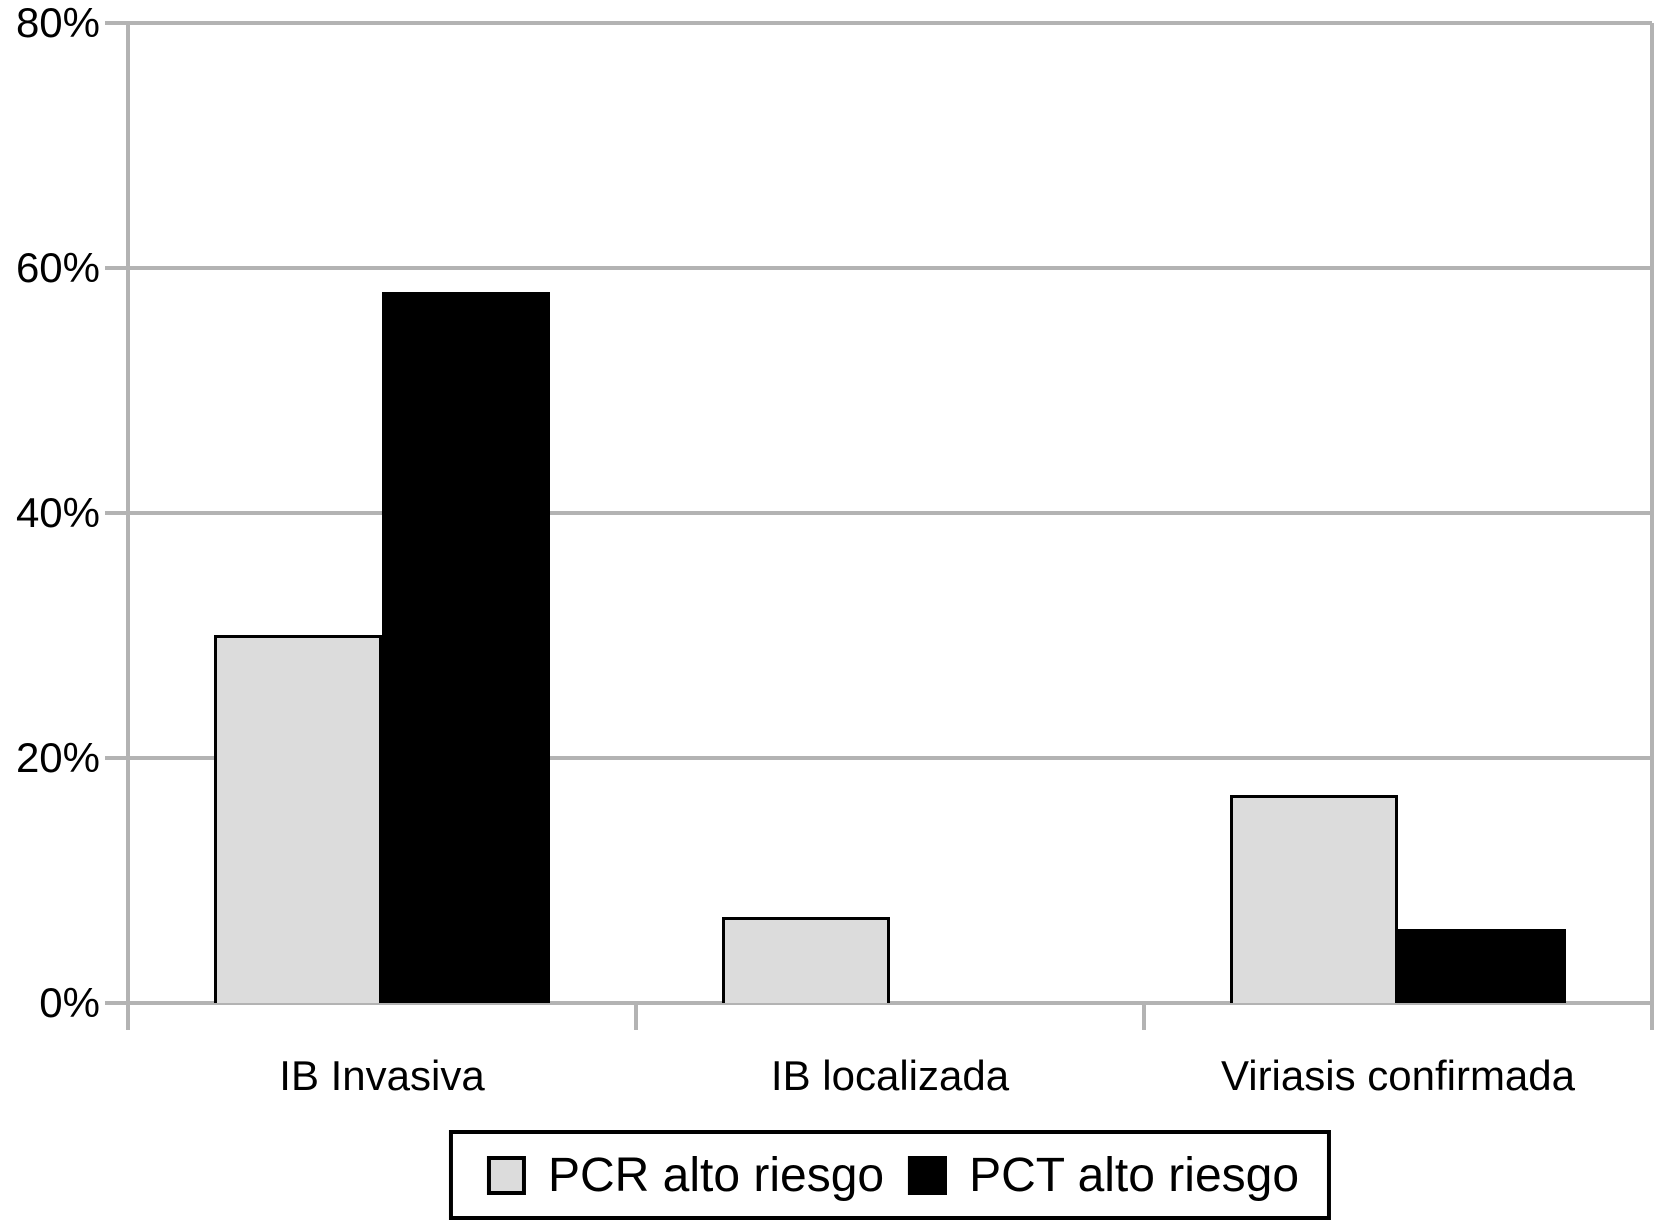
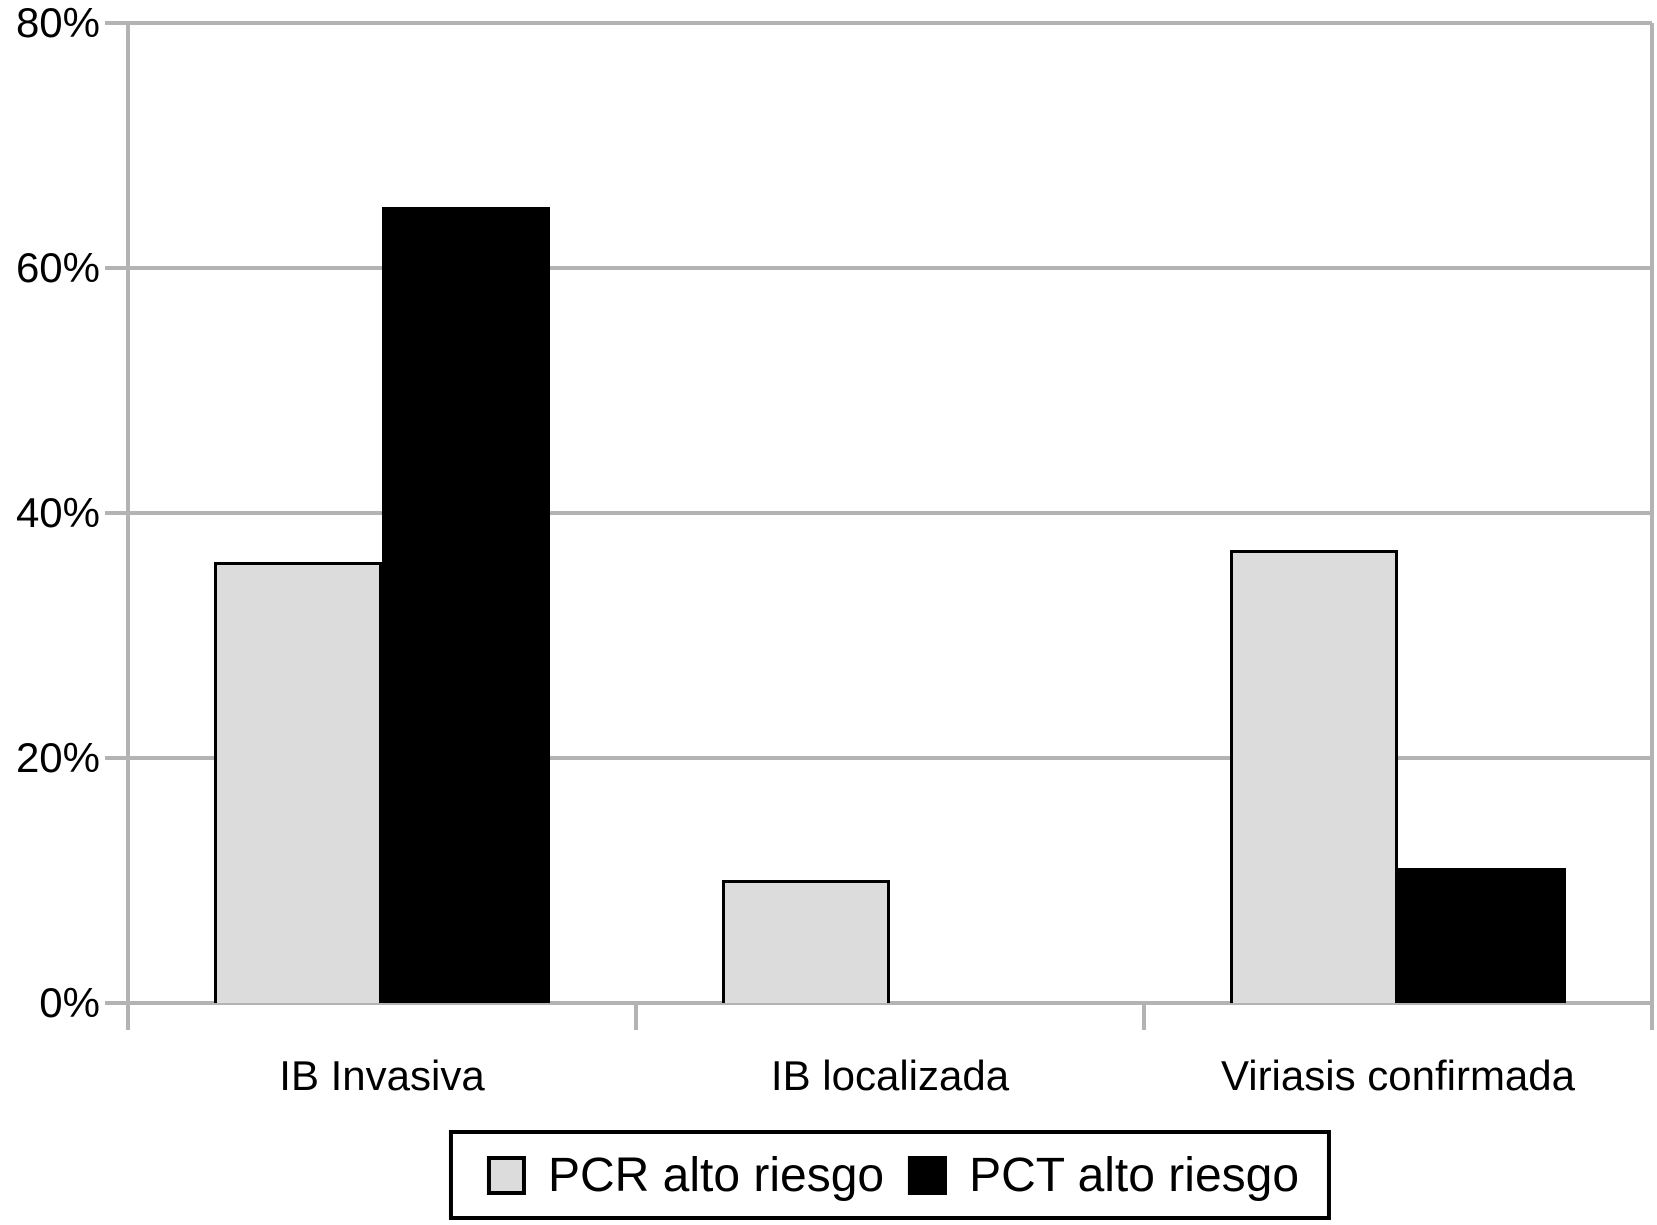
PCR alto riesgo/IB Invasiva: 30% -> 36%
PCT alto riesgo/IB Invasiva: 58% -> 65%
PCR alto riesgo/IB localizada: 7% -> 10%
PCR alto riesgo/Viriasis confirmada: 17% -> 37%
PCT alto riesgo/Viriasis confirmada: 6% -> 11%
